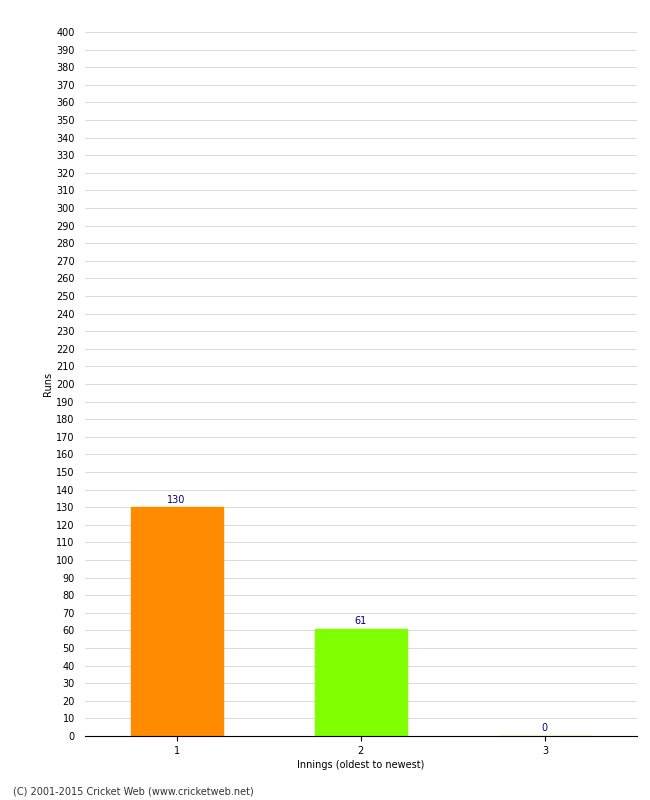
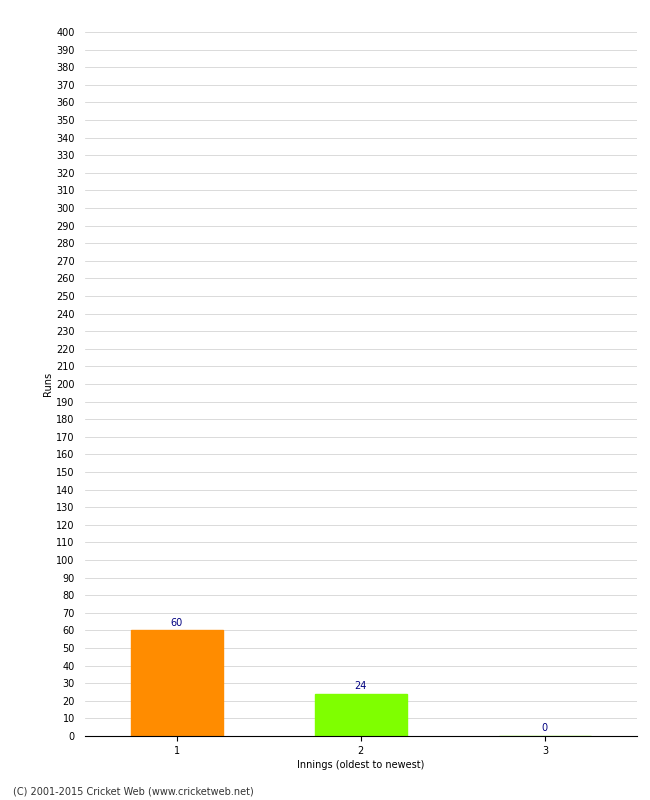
1: 130 -> 60
2: 61 -> 24
